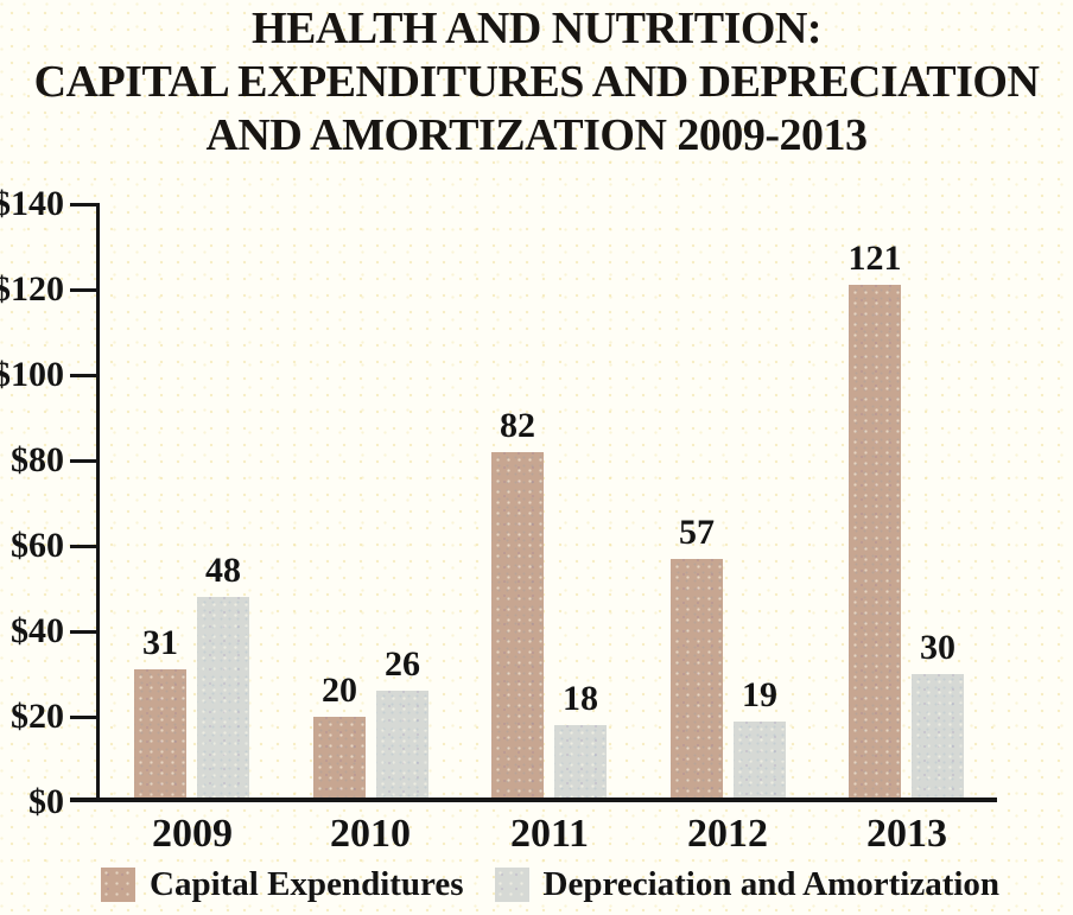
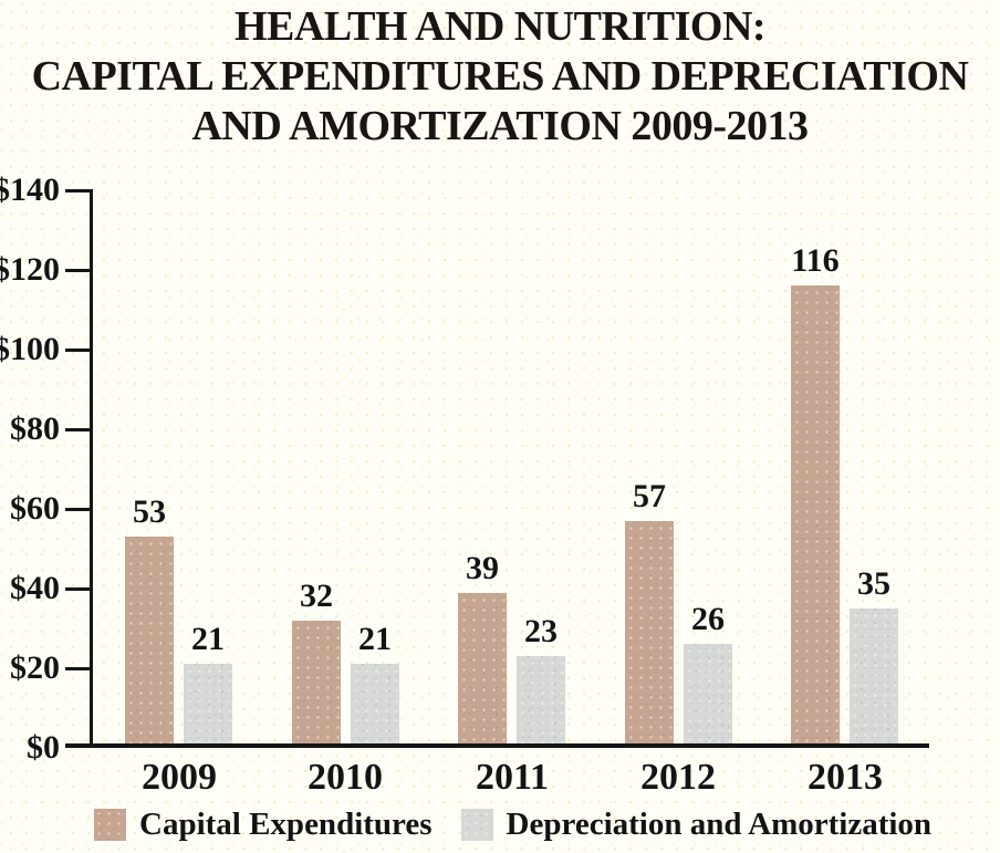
Capital Expenditures/2009: 31 -> 53
Depreciation and Amortization/2009: 48 -> 21
Capital Expenditures/2010: 20 -> 32
Depreciation and Amortization/2010: 26 -> 21
Capital Expenditures/2011: 82 -> 39
Depreciation and Amortization/2011: 18 -> 23
Depreciation and Amortization/2012: 19 -> 26
Capital Expenditures/2013: 121 -> 116
Depreciation and Amortization/2013: 30 -> 35
